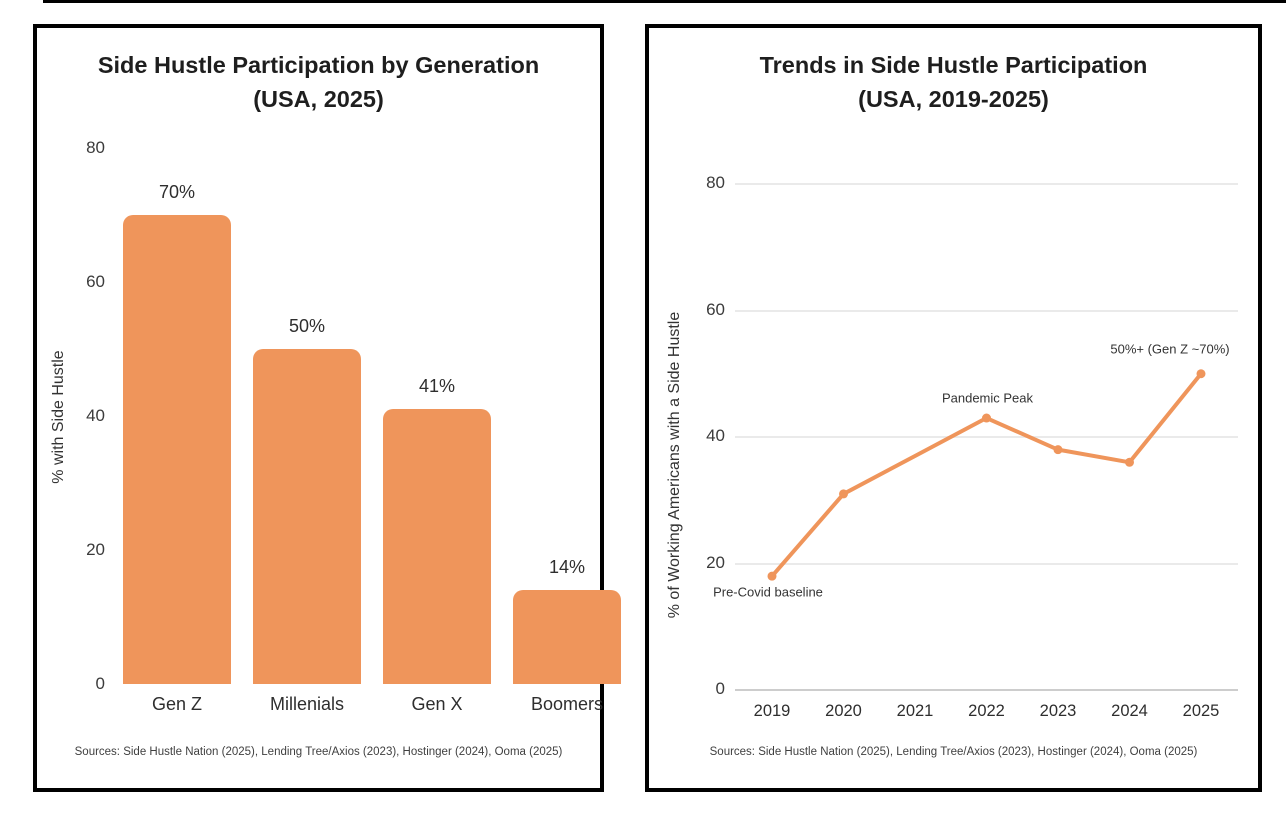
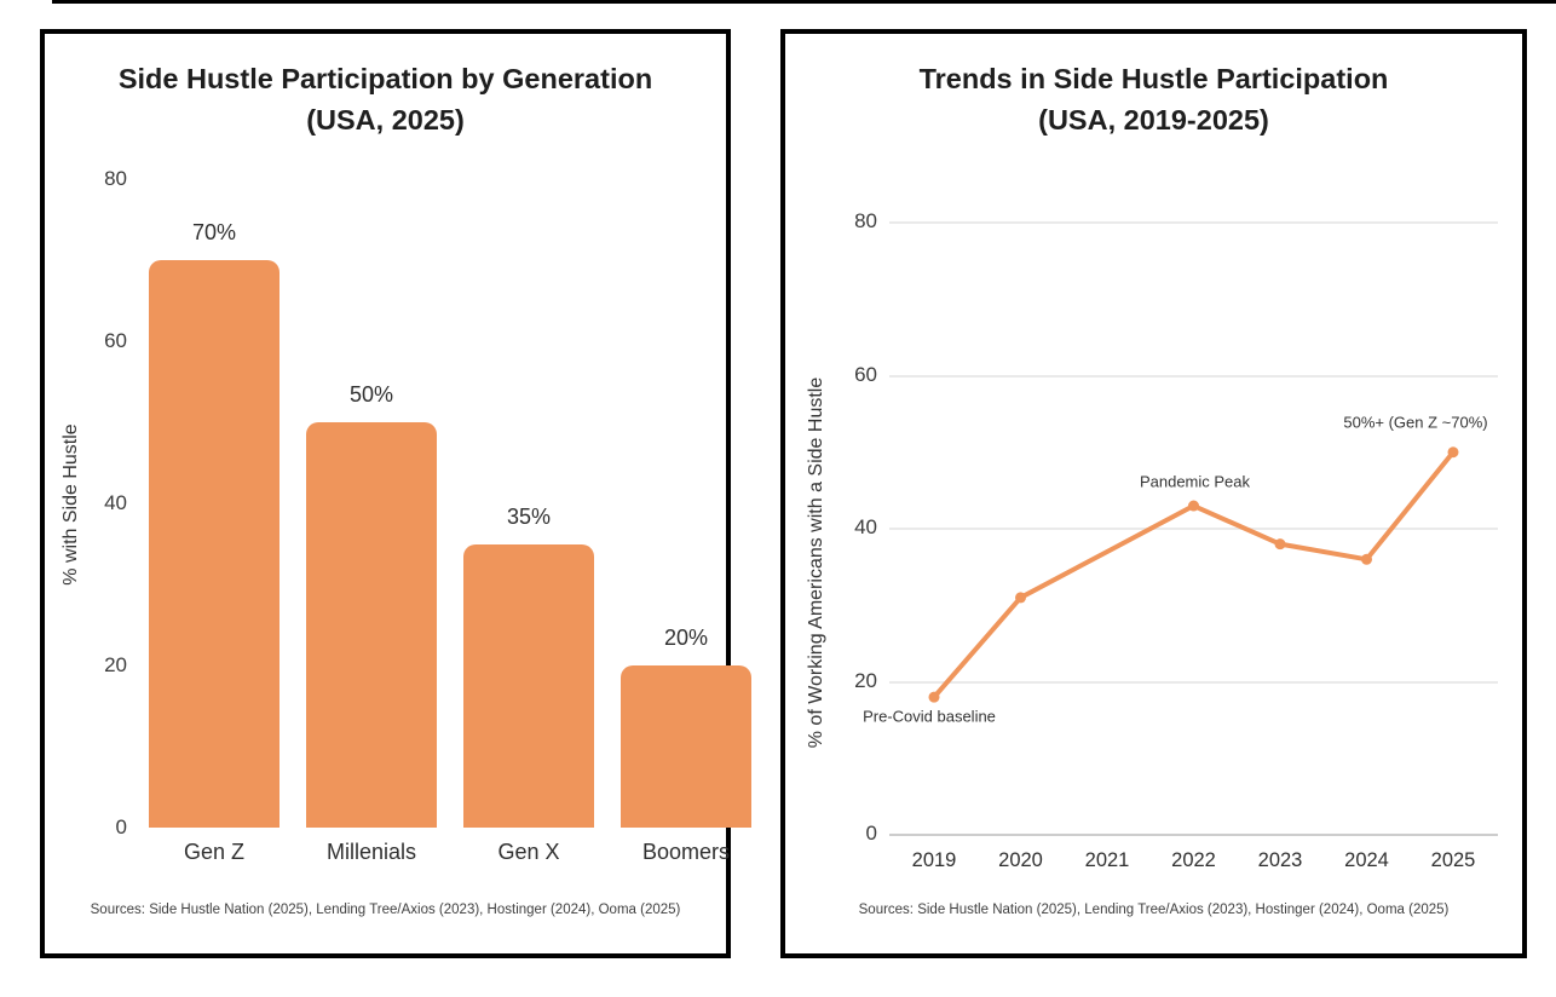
Side Hustle Participation by Generation (USA, 2025)/Gen X: 41% -> 35%
Side Hustle Participation by Generation (USA, 2025)/Boomers: 14% -> 20%
